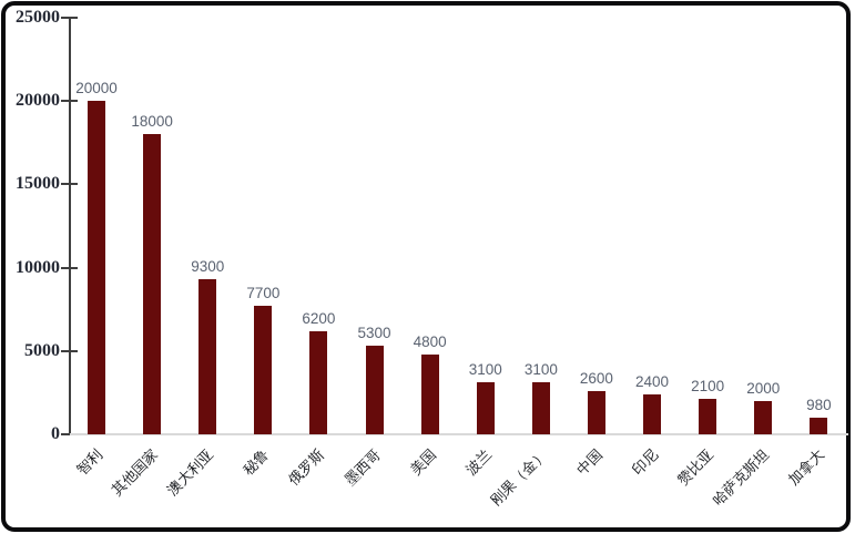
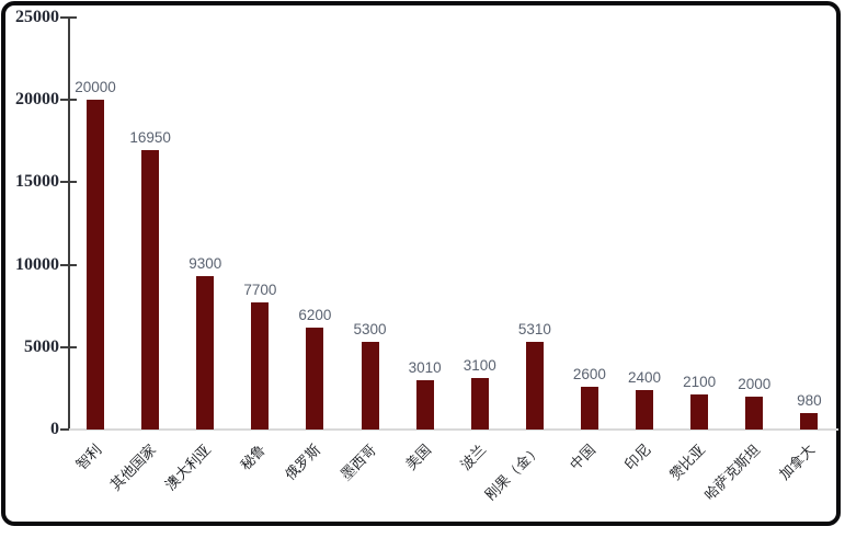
其他国家: 18000 -> 16950
美国: 4800 -> 3010
刚果（金）: 3100 -> 5310
